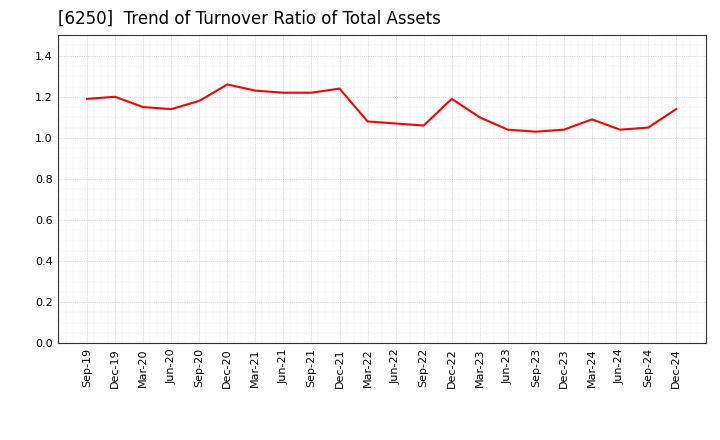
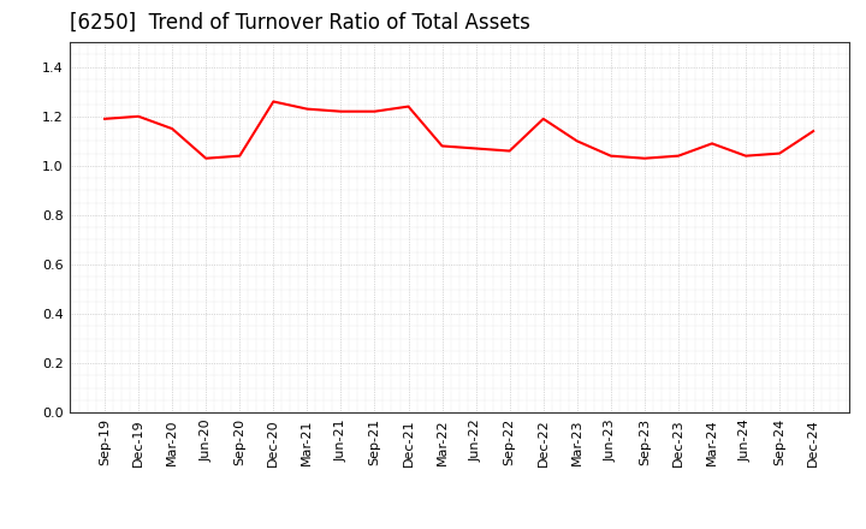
Jun-20: 1.14 -> 1.03
Sep-20: 1.18 -> 1.04
